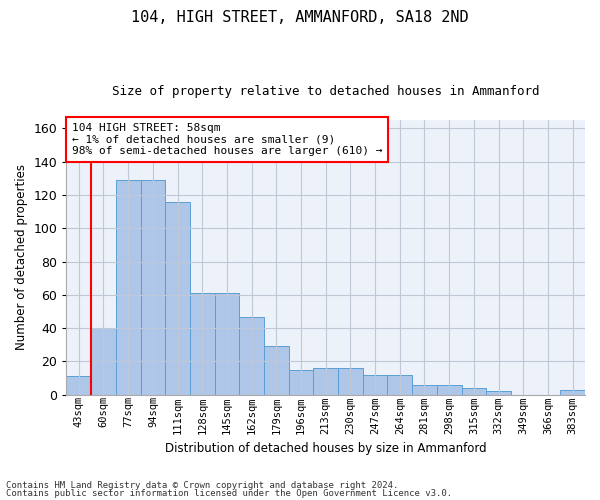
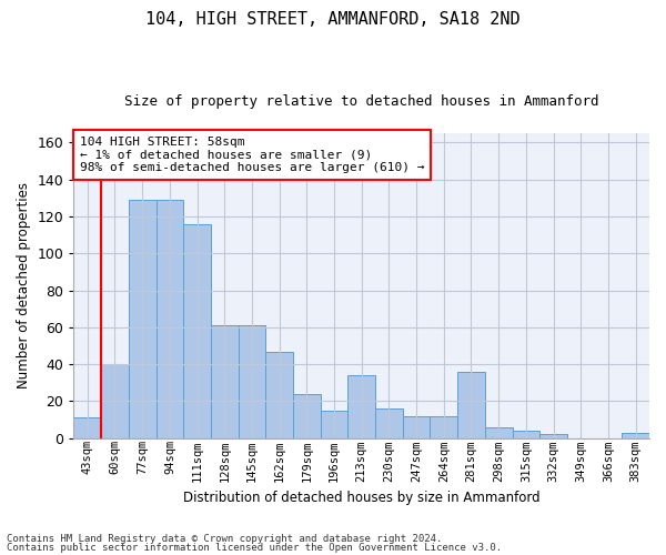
179sqm: 29 -> 24
213sqm: 16 -> 34
281sqm: 6 -> 36
